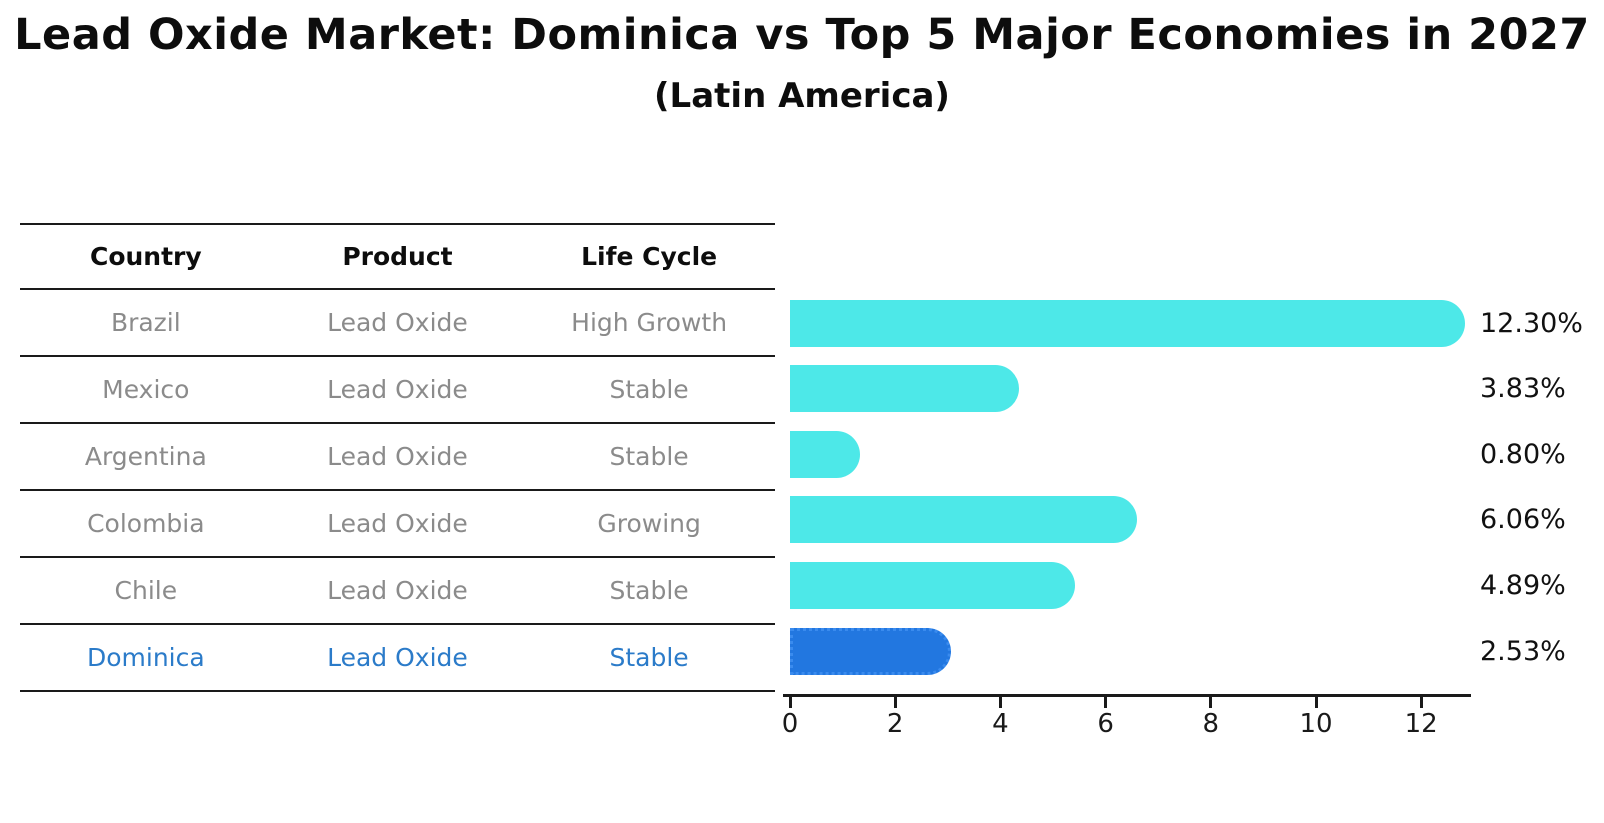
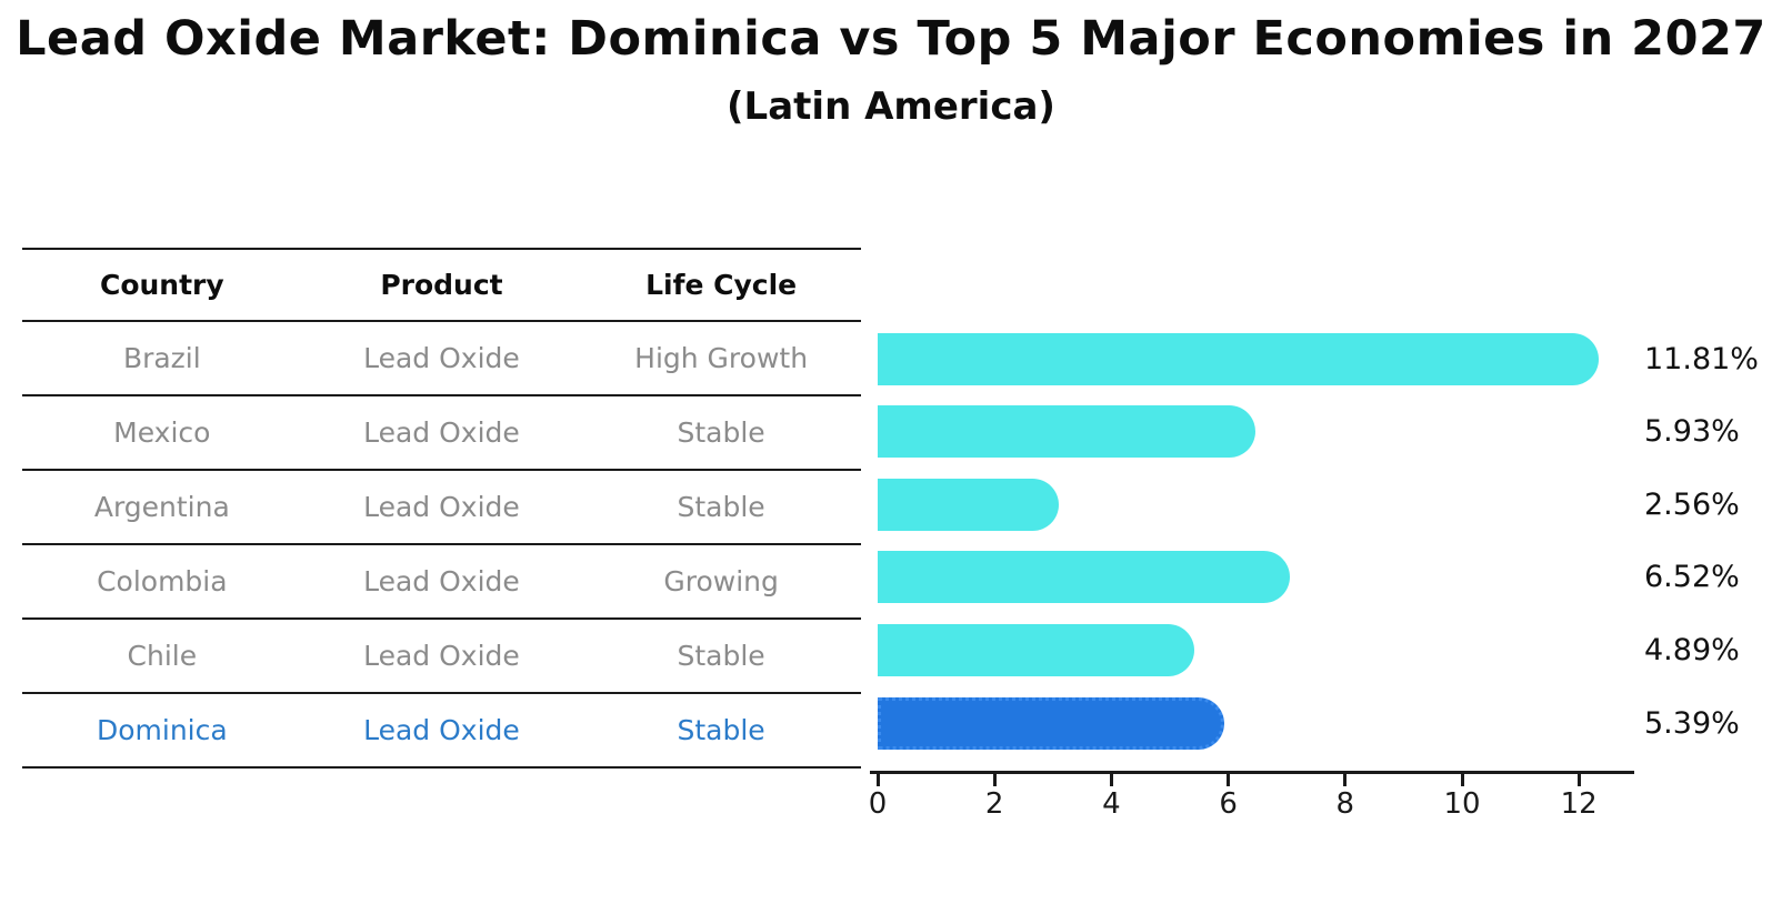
Brazil: 12.30% -> 11.81%
Mexico: 3.83% -> 5.93%
Argentina: 0.80% -> 2.56%
Colombia: 6.06% -> 6.52%
Dominica: 2.53% -> 5.39%
